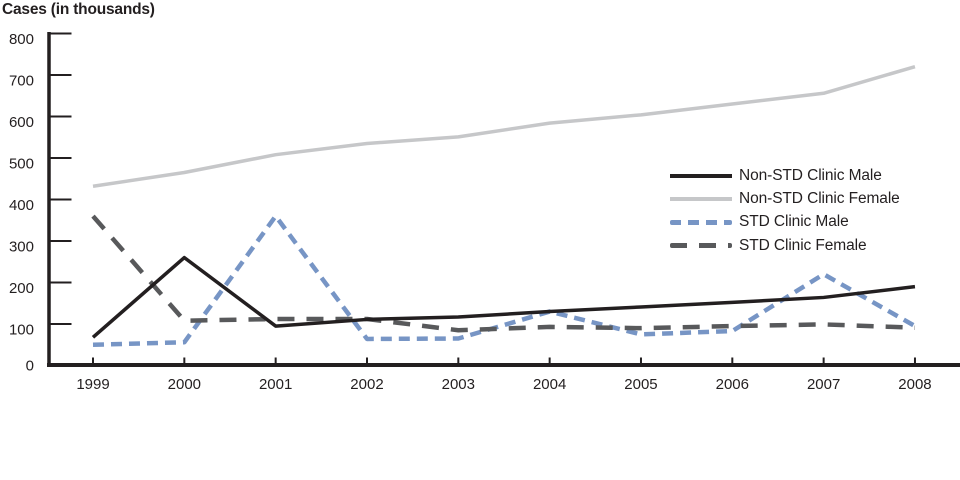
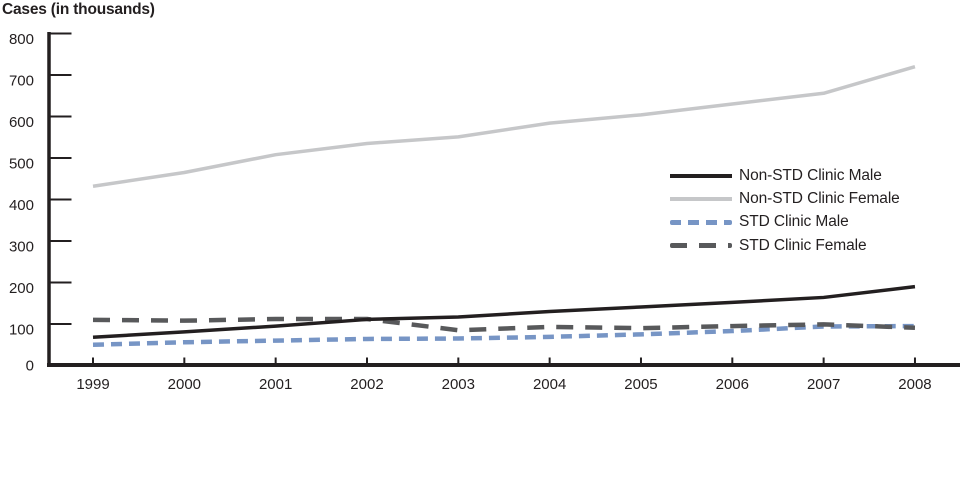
STD Clinic Female/1999: 360 -> 110
Non-STD Clinic Male/2000: 260 -> 80
STD Clinic Male/2001: 360 -> 60
STD Clinic Male/2004: 130 -> 70
STD Clinic Male/2007: 220 -> 90
